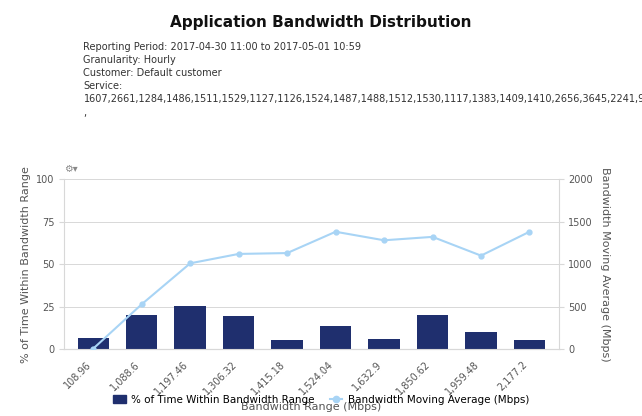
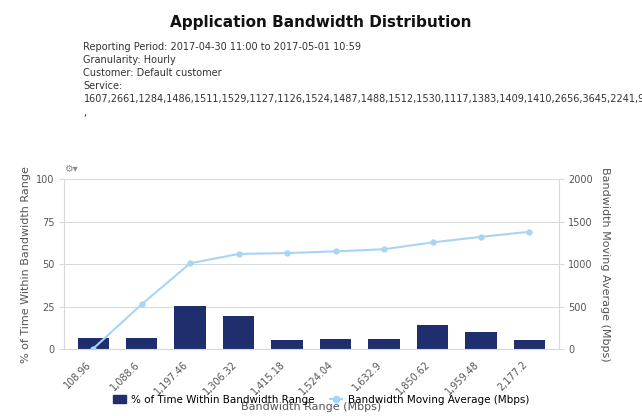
% of Time Within Bandwidth Range/1,088.6: 20 -> 6
% of Time Within Bandwidth Range/1,524.04: 14 -> 6
Bandwidth Moving Average (Mbps)/1,524.04: 1380 -> 1150
Bandwidth Moving Average (Mbps)/1,632.9: 1280 -> 1180
% of Time Within Bandwidth Range/1,850.62: 20 -> 14
Bandwidth Moving Average (Mbps)/1,850.62: 1320 -> 1260
Bandwidth Moving Average (Mbps)/1,959.48: 1100 -> 1320
